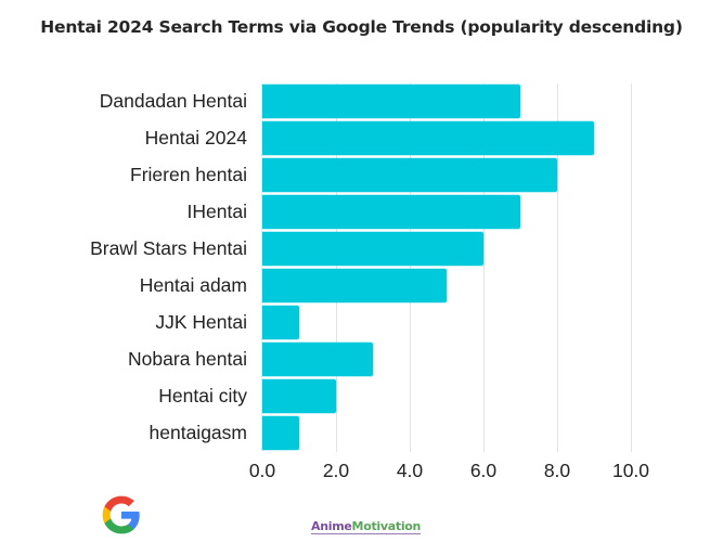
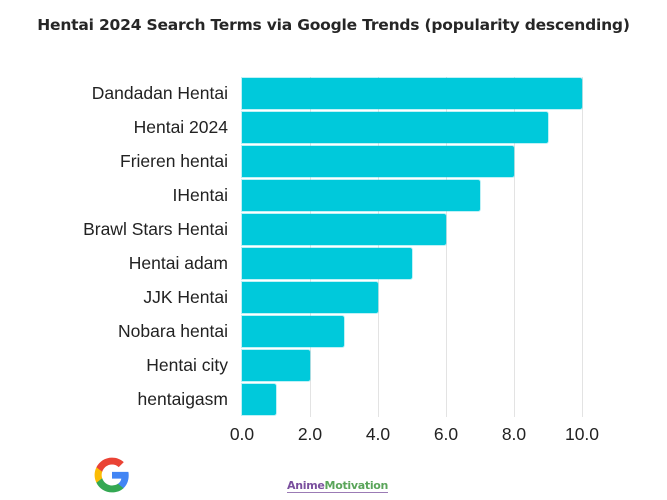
Dandadan Hentai: 7 -> 10
JJK Hentai: 1 -> 4
